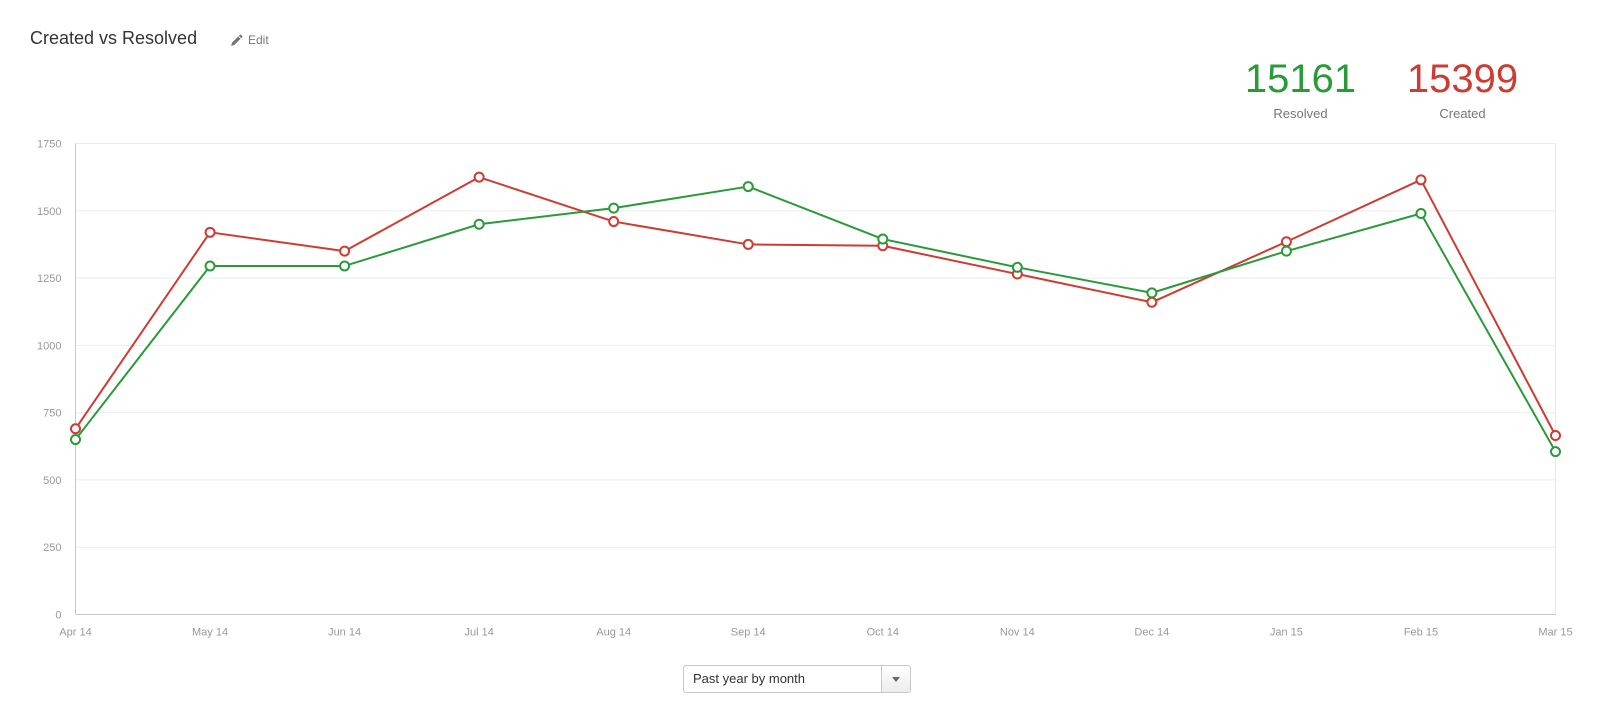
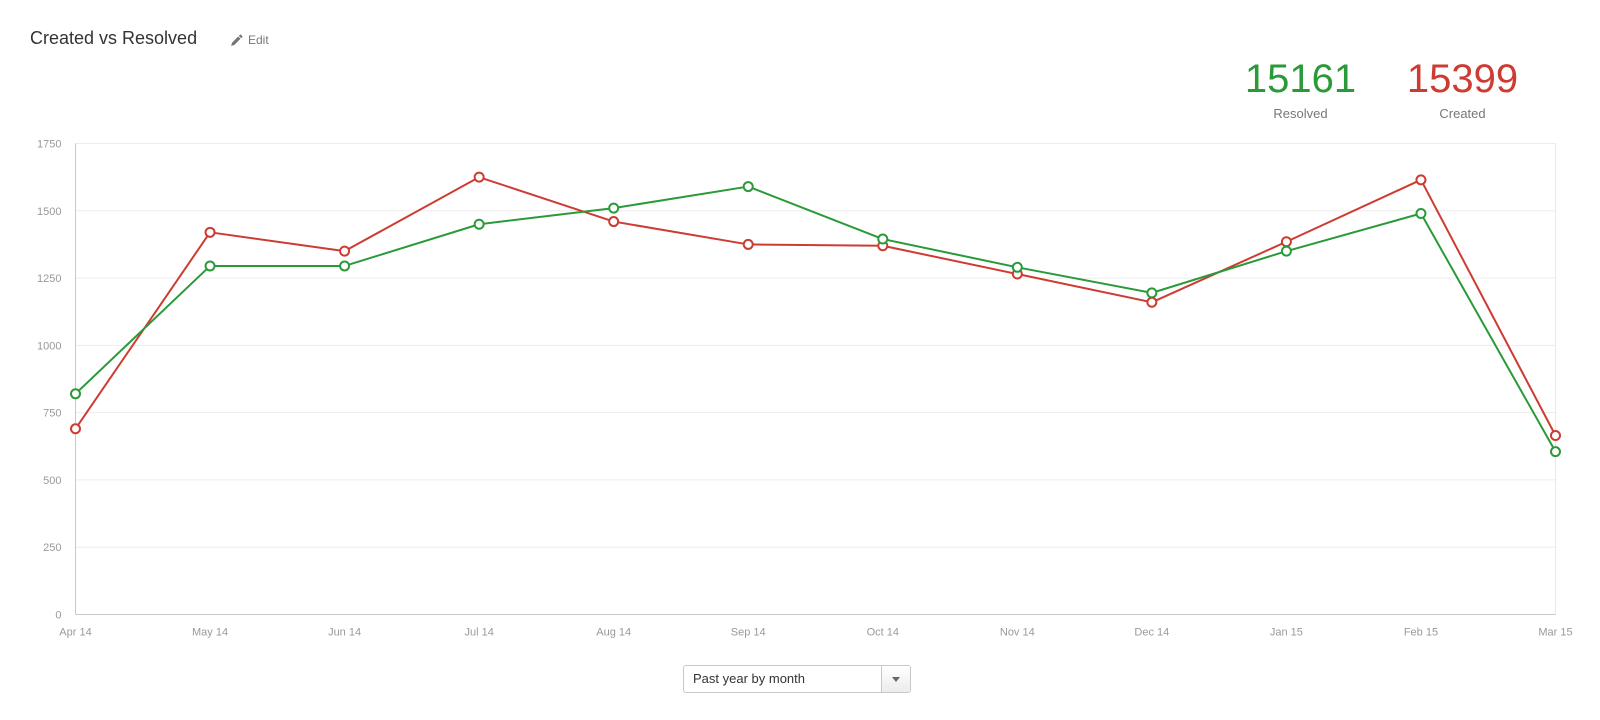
Resolved/Apr 14: 650 -> 820
